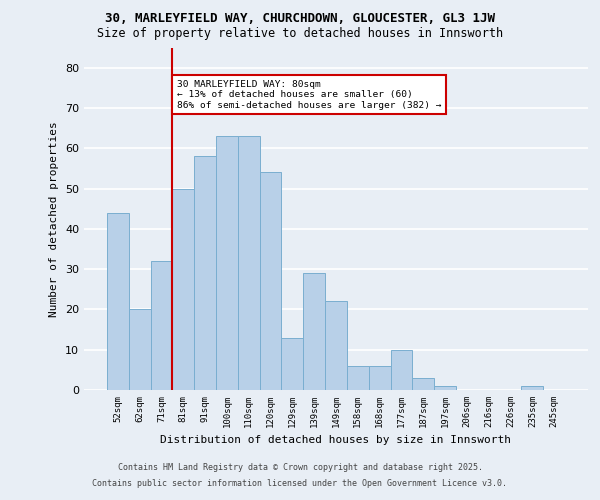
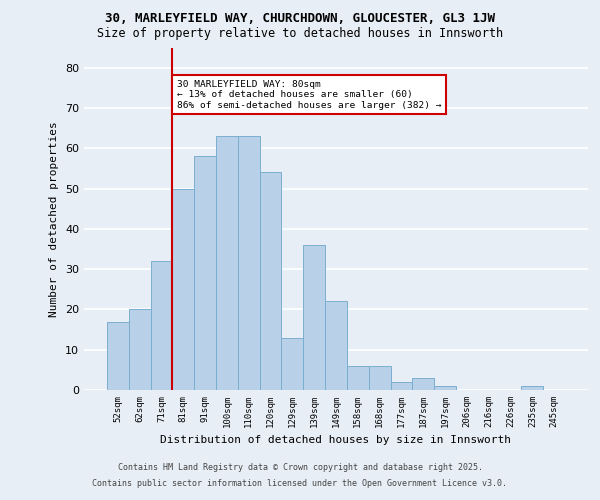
52sqm: 44 -> 17
139sqm: 29 -> 36
177sqm: 10 -> 2
